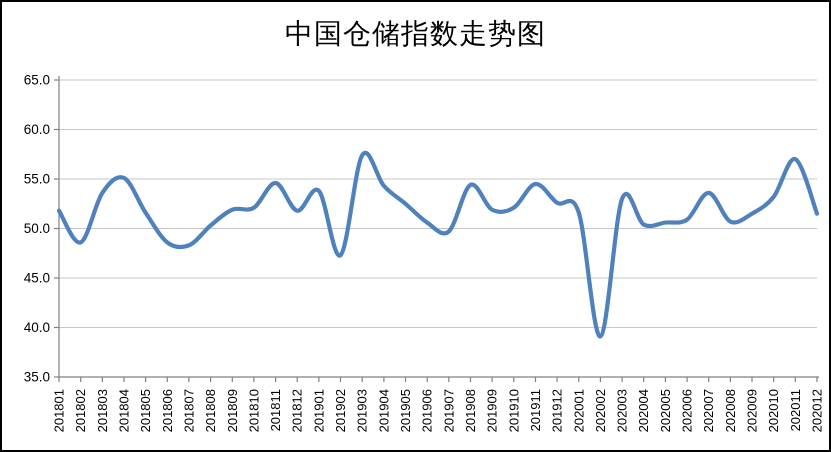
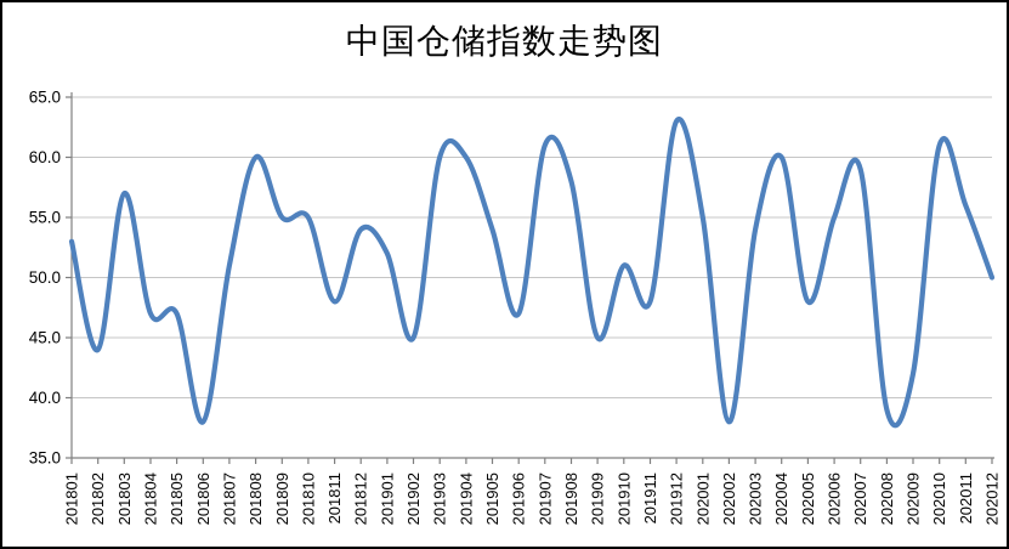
201801: 52 -> 53
201802: 49 -> 44
201803: 54 -> 57
201804: 55 -> 47
201805: 52 -> 47
201806: 49 -> 38
201807: 48 -> 51
201808: 50 -> 60
201809: 52 -> 55
201810: 52 -> 55
201811: 55 -> 48
201812: 52 -> 54
201901: 54 -> 52
201902: 47 -> 45
201903: 57 -> 60
201904: 54 -> 60
201905: 52 -> 54
201906: 51 -> 47
201907: 50 -> 61
201908: 54 -> 58
201909: 52 -> 45
201910: 52 -> 51
201911: 54 -> 48
201912: 53 -> 63
202001: 52 -> 55
202002: 39 -> 38
202003: 53 -> 54
202004: 50 -> 60
202005: 51 -> 48
202006: 51 -> 55
202007: 54 -> 59
202008: 51 -> 39
202009: 52 -> 42
202010: 53 -> 61
202011: 57 -> 56
202012: 52 -> 50
